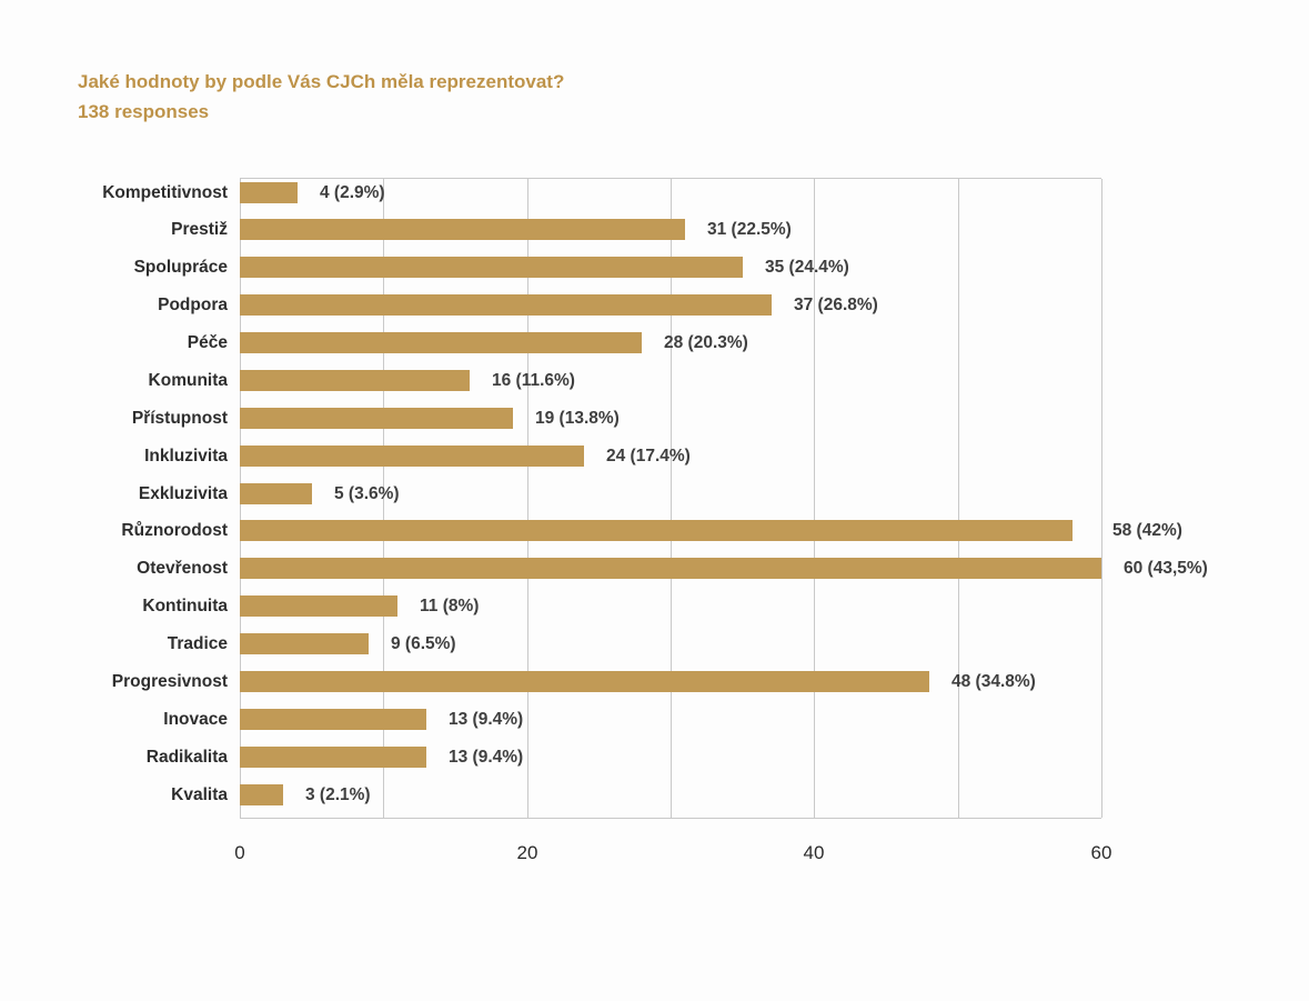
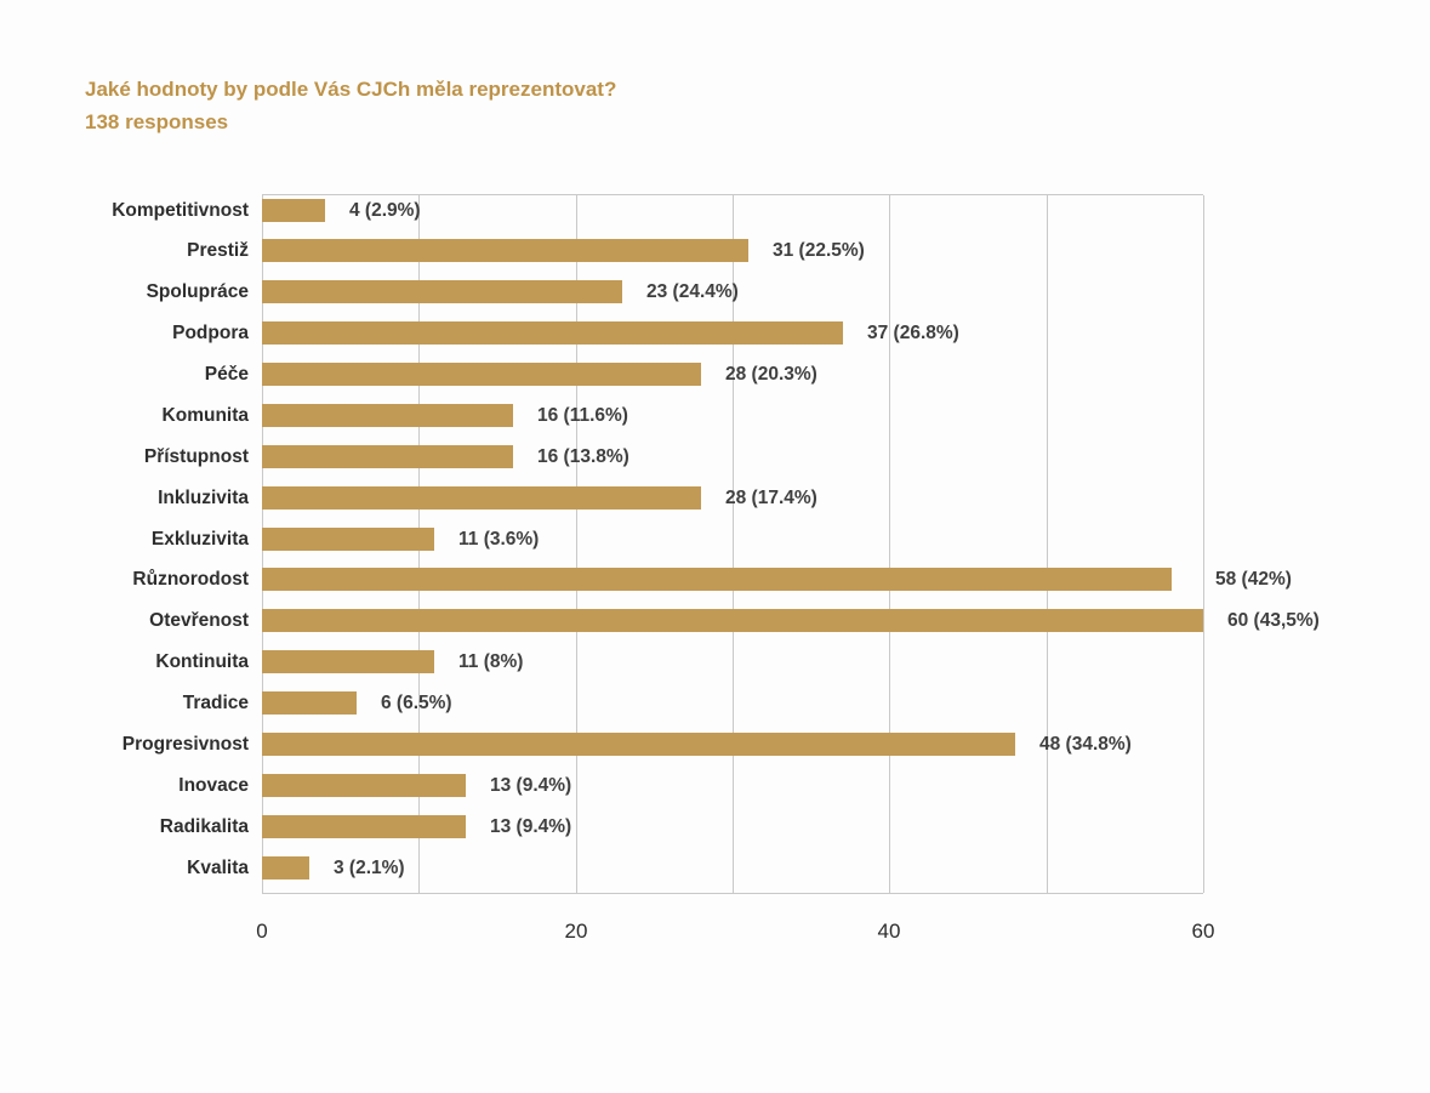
Spolupráce: 35 -> 23
Přístupnost: 19 -> 16
Inkluzivita: 24 -> 28
Exkluzivita: 5 -> 11
Tradice: 9 -> 6
